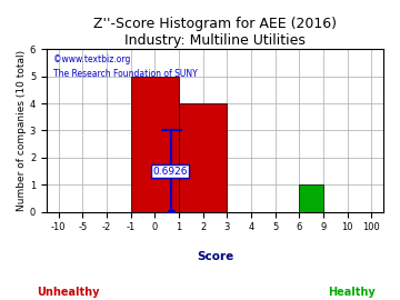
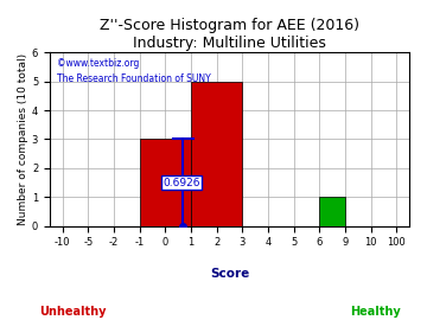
0: 5 -> 3
2: 4 -> 5
